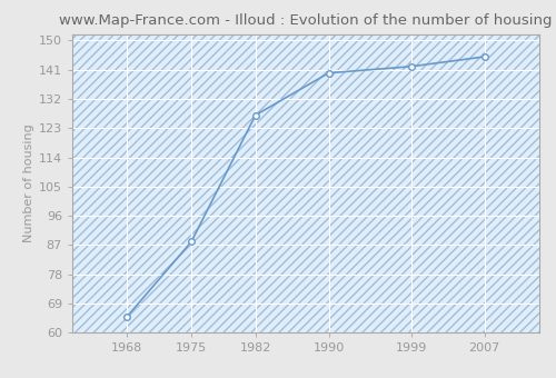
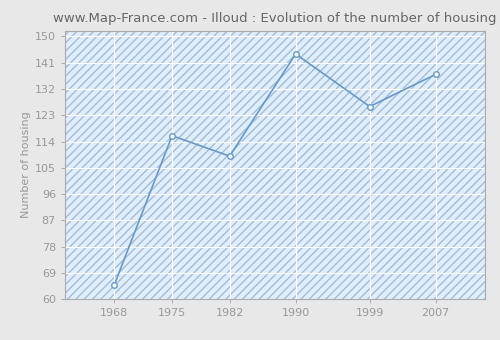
1975: 88 -> 116
1982: 127 -> 109
1990: 140 -> 144
1999: 142 -> 126
2007: 145 -> 137
